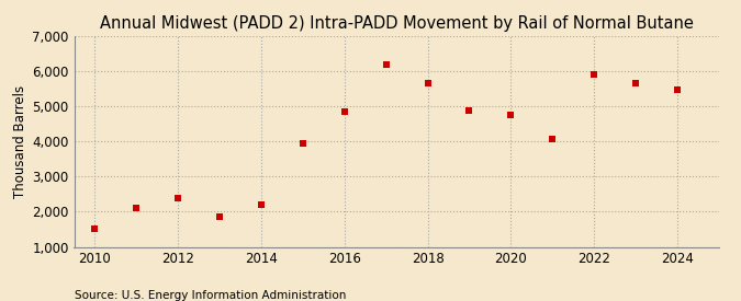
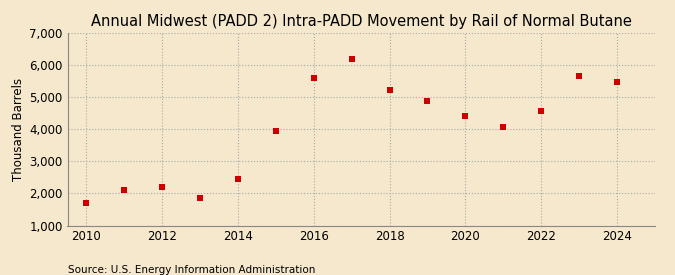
2010: 1,500 -> 1,700
2012: 2,400 -> 2,200
2014: 2,200 -> 2,450
2016: 4,850 -> 5,600
2018: 5,650 -> 5,220
2020: 4,750 -> 4,400
2022: 5,900 -> 4,580
